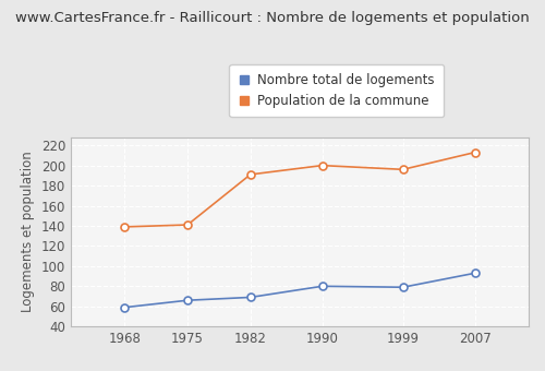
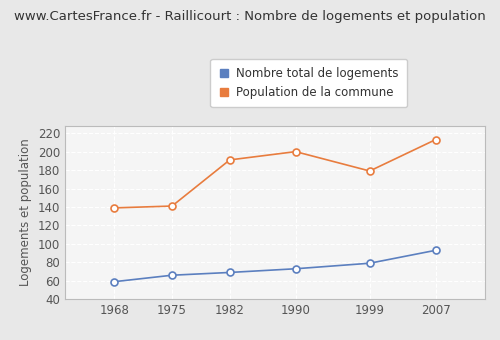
Nombre total de logements/1990: 80 -> 73
Population de la commune/1999: 196 -> 179
